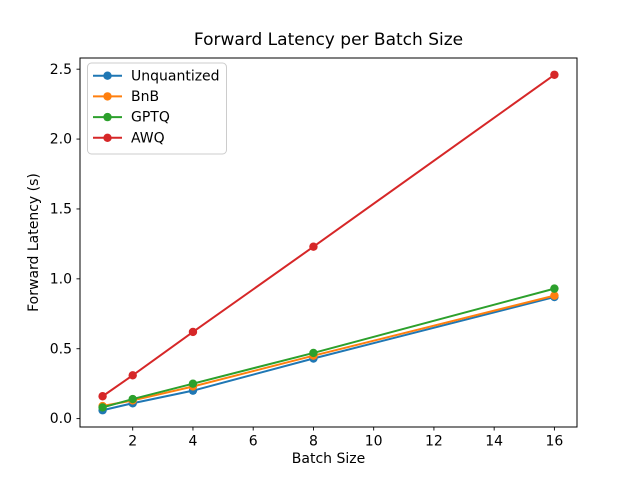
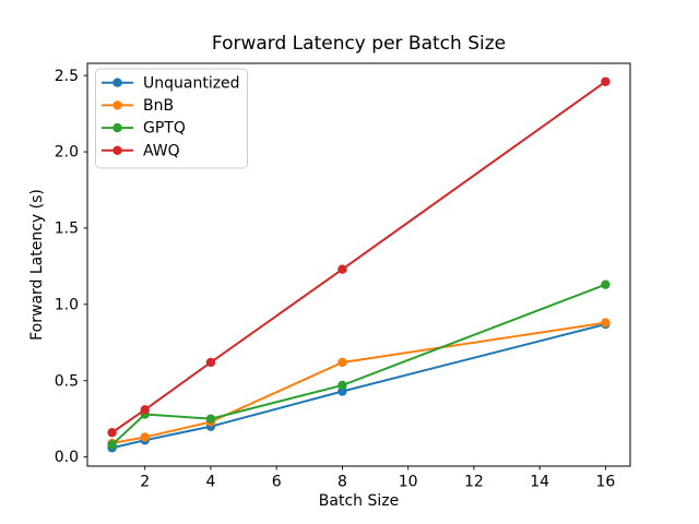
GPTQ/2: 0.14 -> 0.28
BnB/8: 0.45 -> 0.62
GPTQ/16: 0.93 -> 1.13
